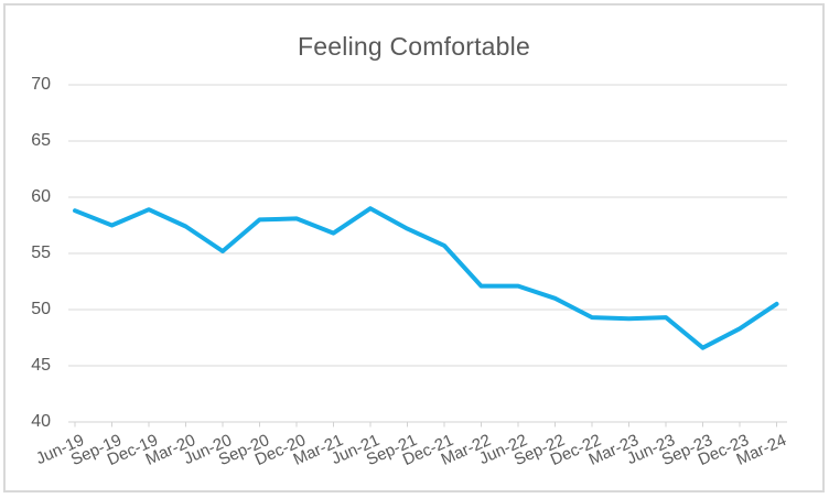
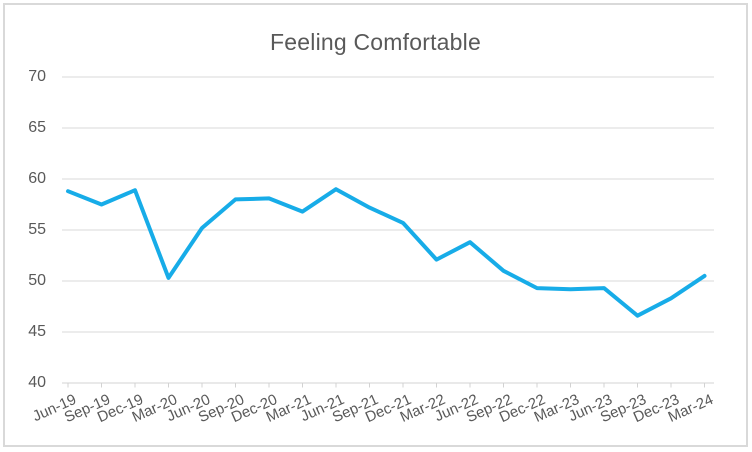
Mar-20: 57.4 -> 50.3
Jun-22: 52.1 -> 53.8
